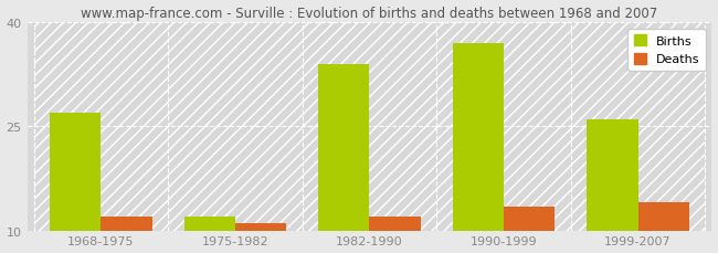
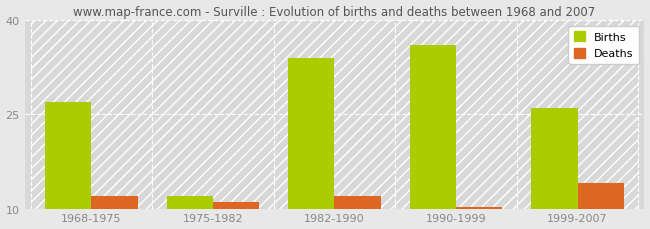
Births/1990-1999: 37 -> 36
Deaths/1990-1999: 13.4 -> 10.3
